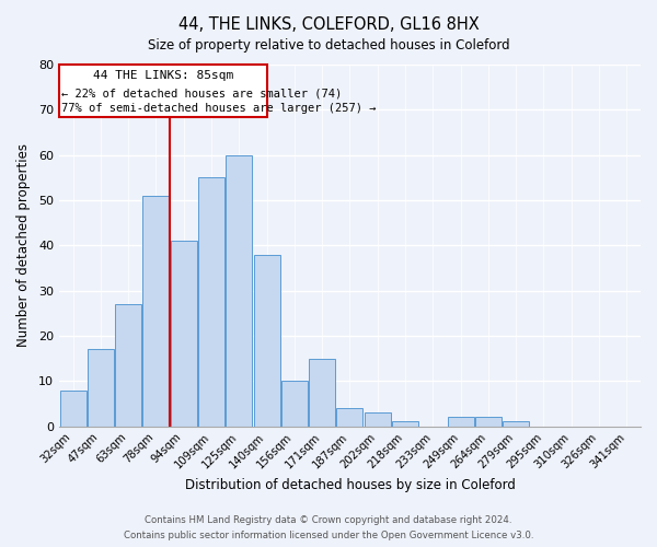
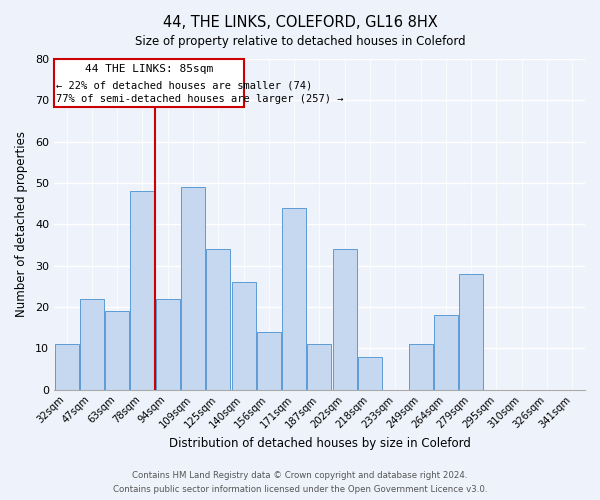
32sqm: 8 -> 11
47sqm: 17 -> 22
63sqm: 27 -> 19
78sqm: 51 -> 48
94sqm: 41 -> 22
109sqm: 55 -> 49
125sqm: 60 -> 34
140sqm: 38 -> 26
156sqm: 10 -> 14
171sqm: 15 -> 44
187sqm: 4 -> 11
202sqm: 3 -> 34
218sqm: 1 -> 8
249sqm: 2 -> 11
264sqm: 2 -> 18
279sqm: 1 -> 28
